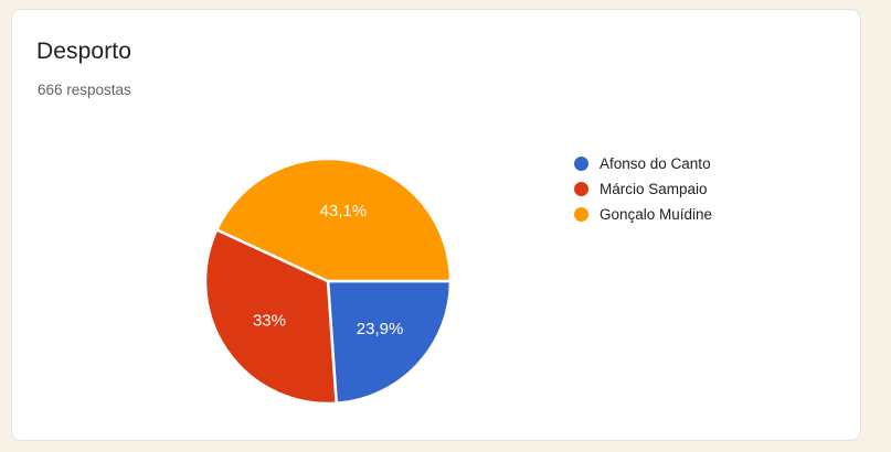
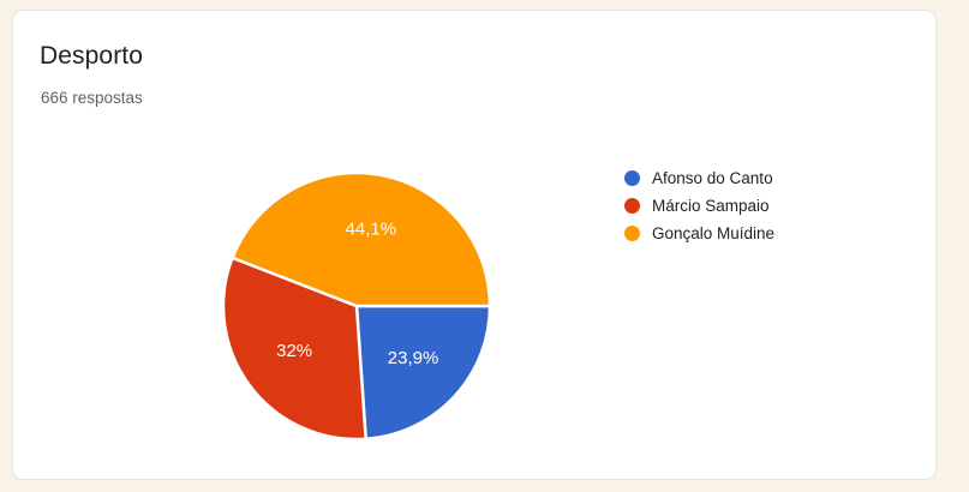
Márcio Sampaio: 33% -> 32%
Gonçalo Muídine: 43,1% -> 44,1%
